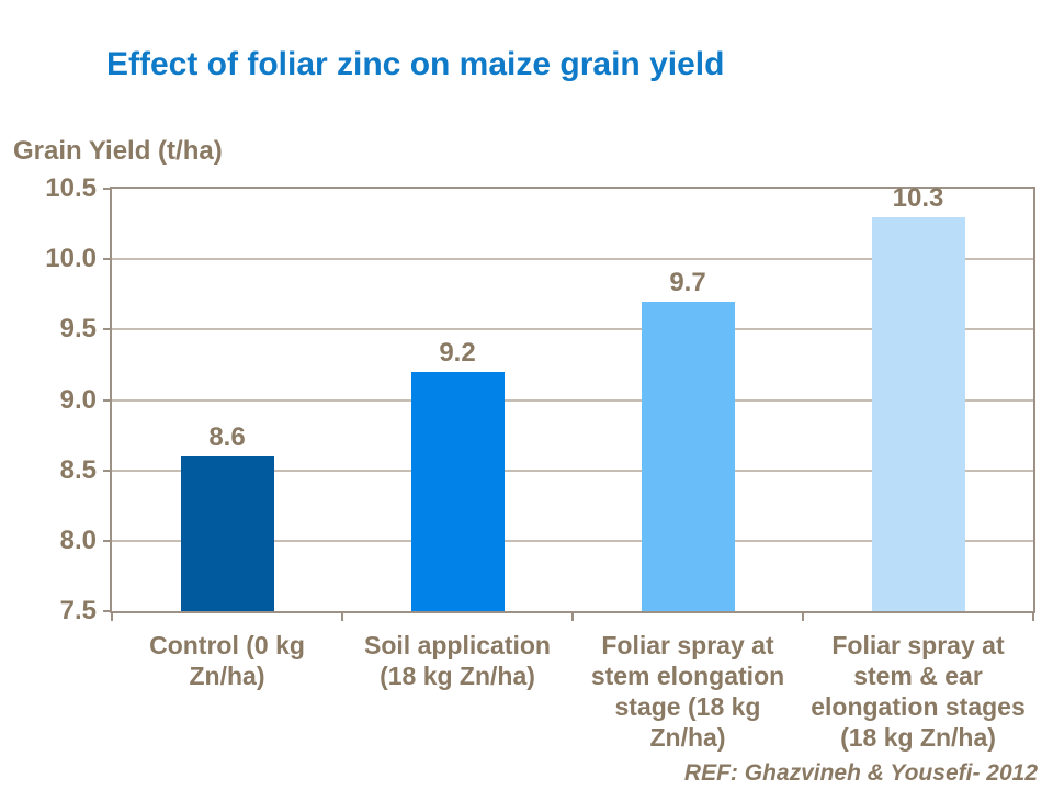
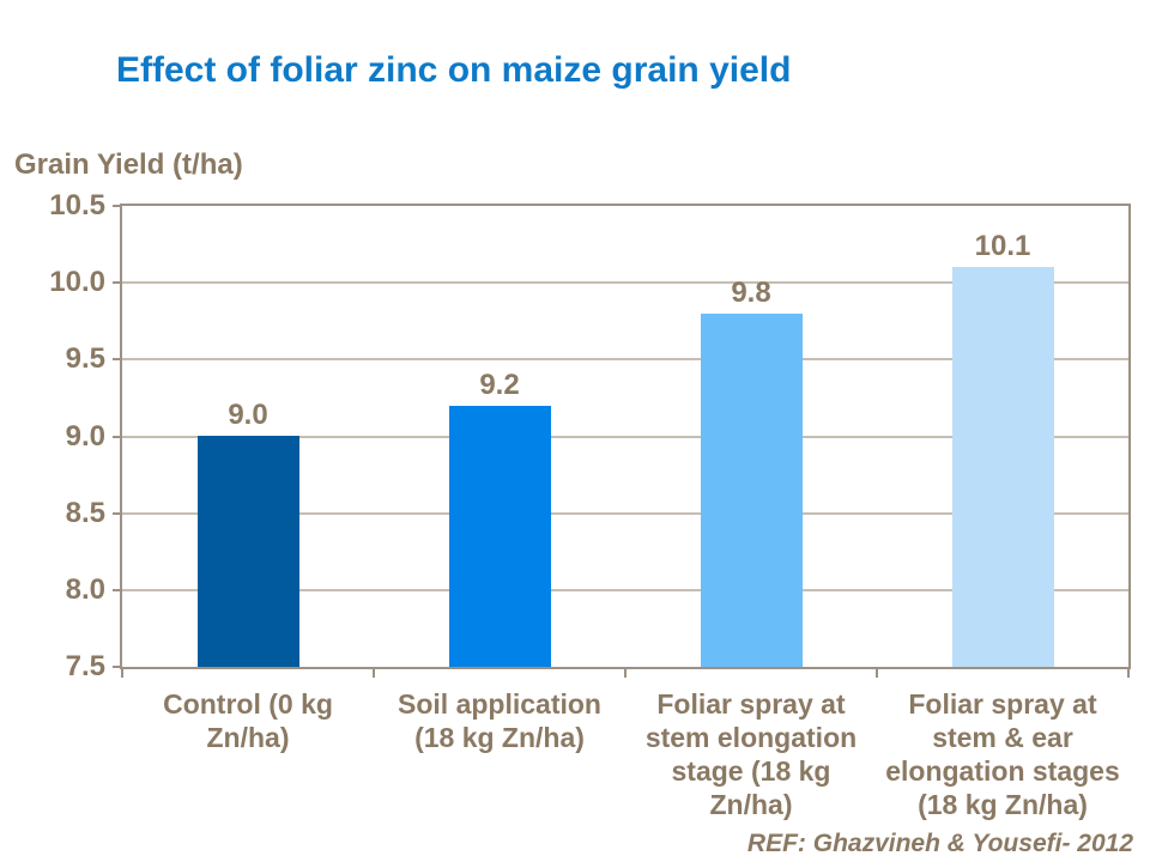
Control (0 kg Zn/ha): 8.6 -> 9.0
Foliar spray at stem elongation stage (18 kg Zn/ha): 9.7 -> 9.8
Foliar spray at stem & ear elongation stages (18 kg Zn/ha): 10.3 -> 10.1
